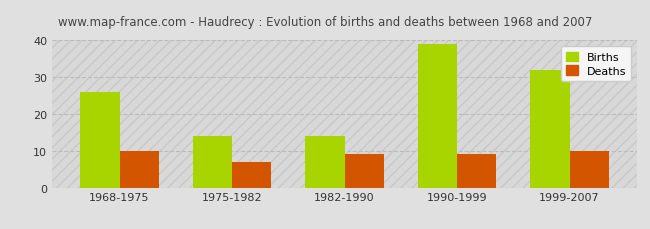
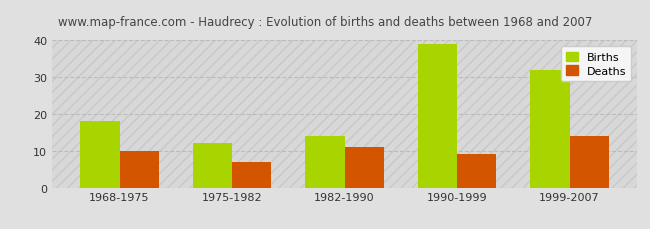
Births/1968-1975: 26 -> 18
Births/1975-1982: 14 -> 12
Deaths/1982-1990: 9 -> 11
Deaths/1999-2007: 10 -> 14
